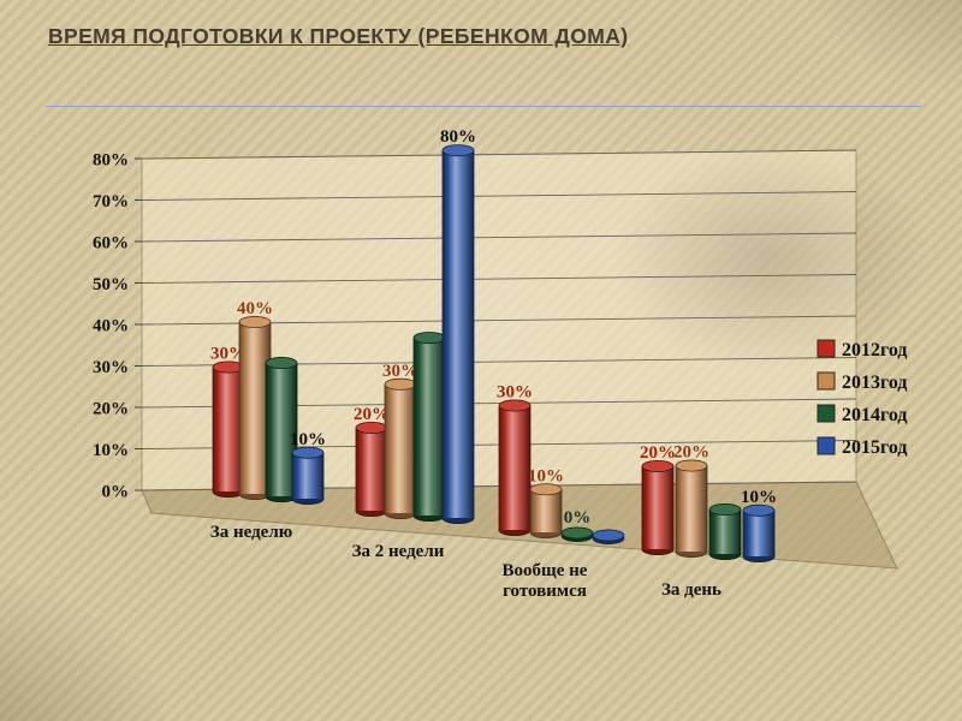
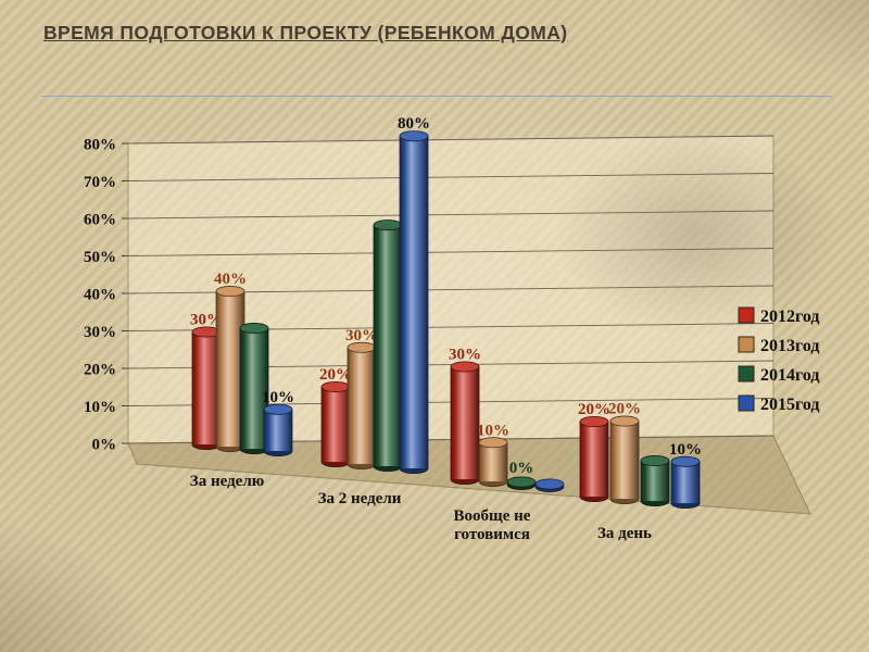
2014год/За 2 недели: 40% -> 60%
